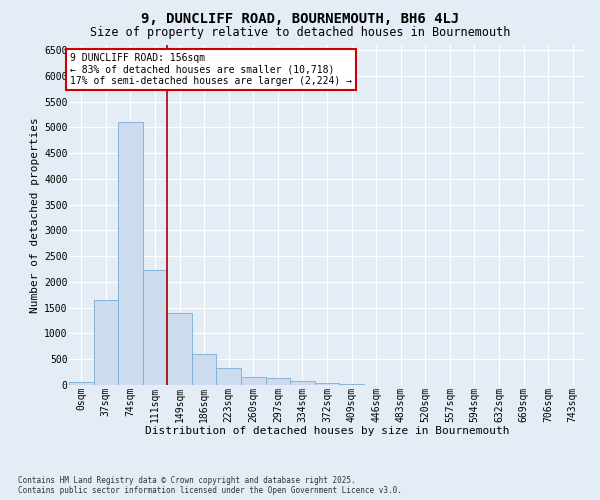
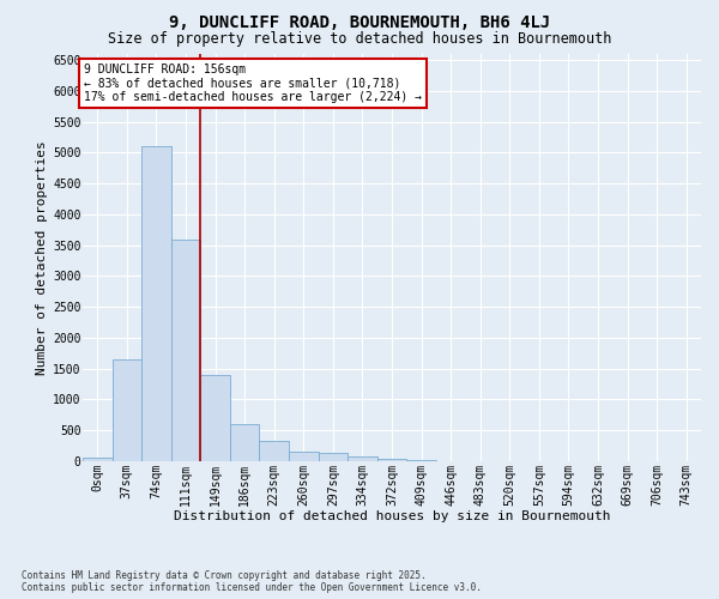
111sqm: 2240 -> 3600
